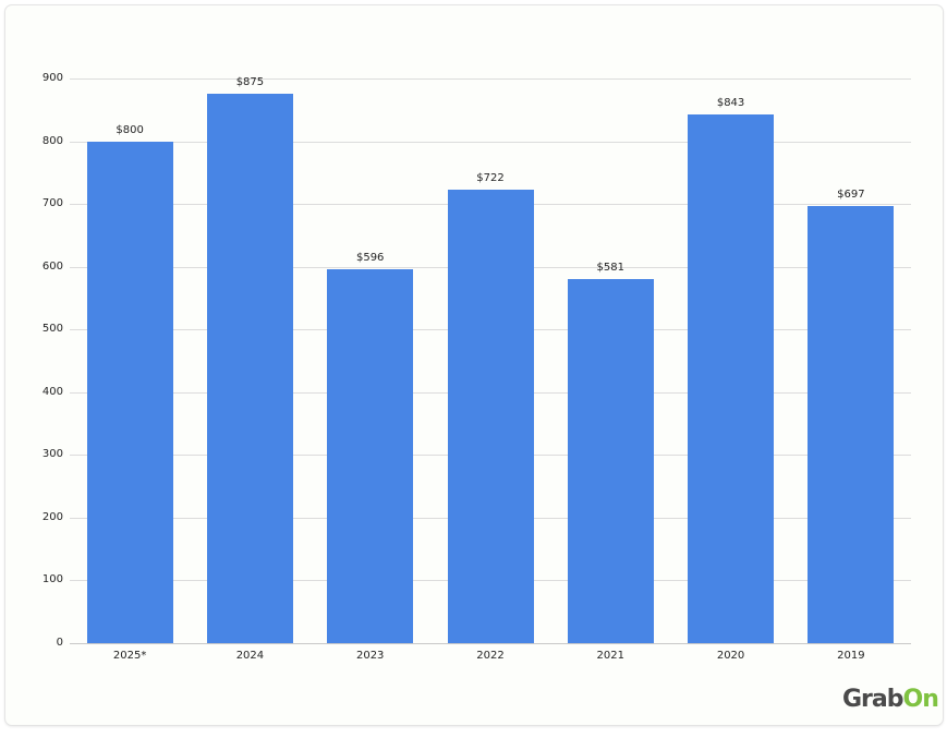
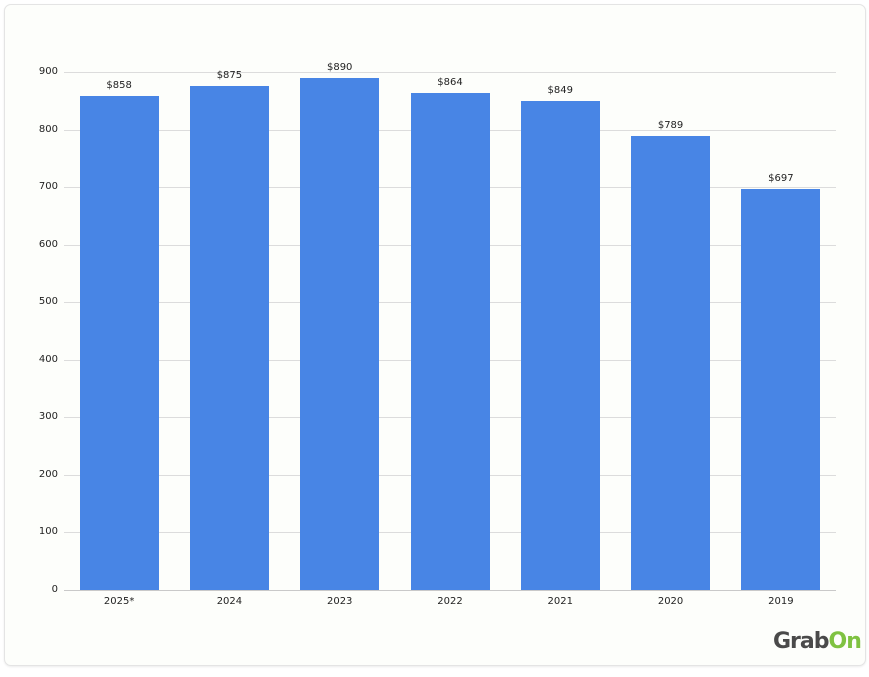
2025*: $800 -> $858
2023: $596 -> $890
2022: $722 -> $864
2021: $581 -> $849
2020: $843 -> $789
